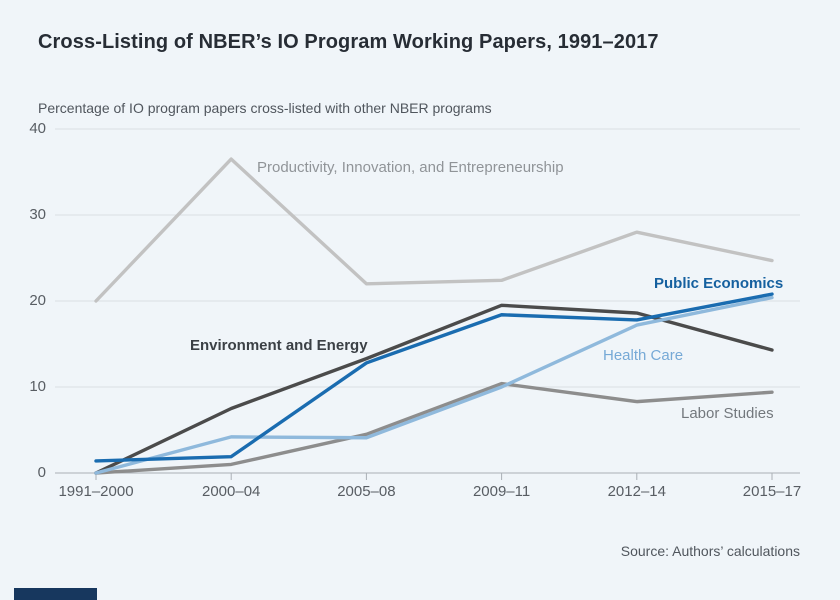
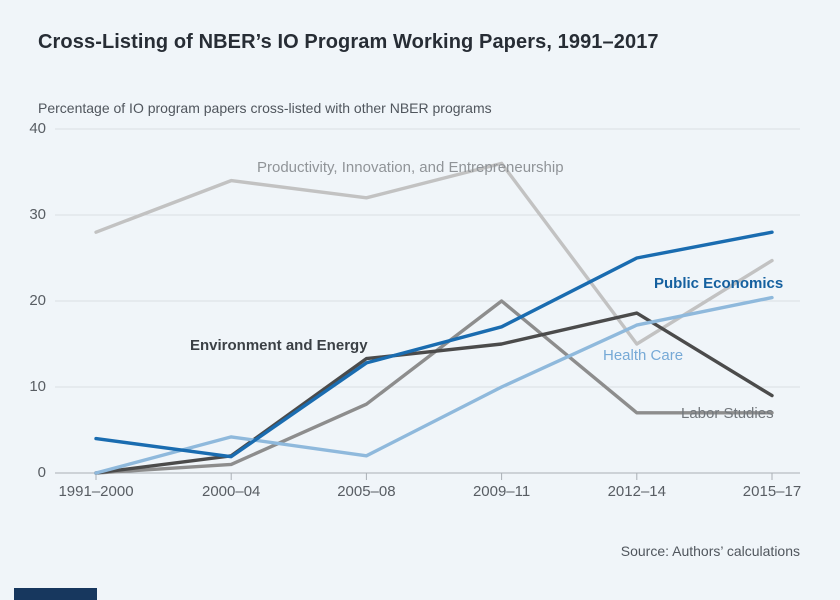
Productivity, Innovation, and Entrepreneurship/1991–2000: 20 -> 28
Public Economics/1991–2000: 1 -> 4
Productivity, Innovation, and Entrepreneurship/2000–04: 36 -> 34
Environment and Energy/2000–04: 8 -> 2
Productivity, Innovation, and Entrepreneurship/2005–08: 22 -> 32
Labor Studies/2005–08: 4 -> 8
Health Care/2005–08: 4 -> 2
Productivity, Innovation, and Entrepreneurship/2009–11: 22 -> 36
Labor Studies/2009–11: 10 -> 20
Environment and Energy/2009–11: 20 -> 15
Public Economics/2009–11: 18 -> 17
Productivity, Innovation, and Entrepreneurship/2012–14: 28 -> 15
Labor Studies/2012–14: 8 -> 7
Public Economics/2012–14: 18 -> 25
Labor Studies/2015–17: 9 -> 7
Environment and Energy/2015–17: 14 -> 9
Public Economics/2015–17: 21 -> 28
